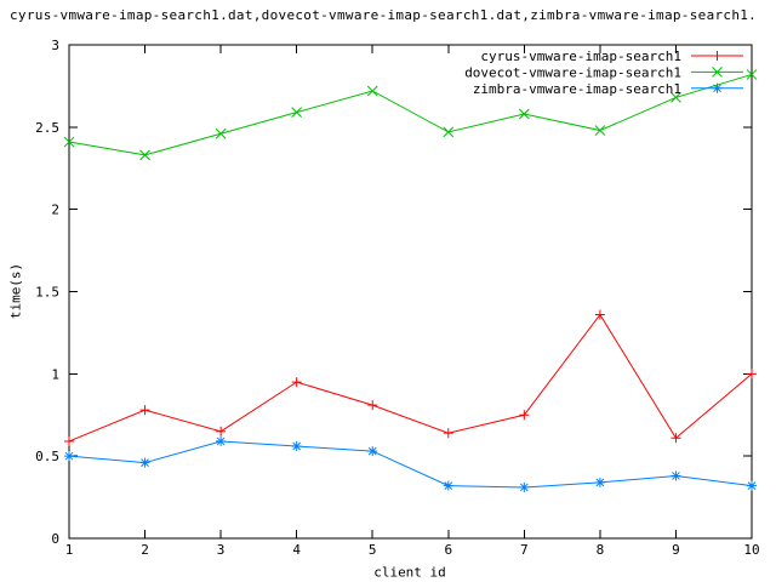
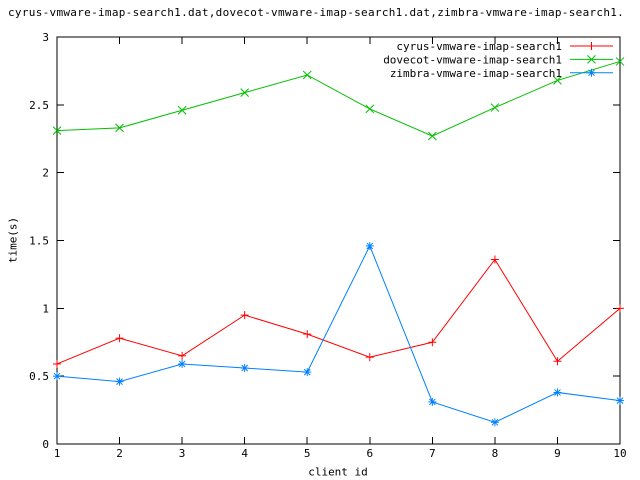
dovecot-vmware-imap-search1/1: 2.41 -> 2.31
zimbra-vmware-imap-search1/6: 0.32 -> 1.46
dovecot-vmware-imap-search1/7: 2.58 -> 2.27
zimbra-vmware-imap-search1/8: 0.34 -> 0.16
